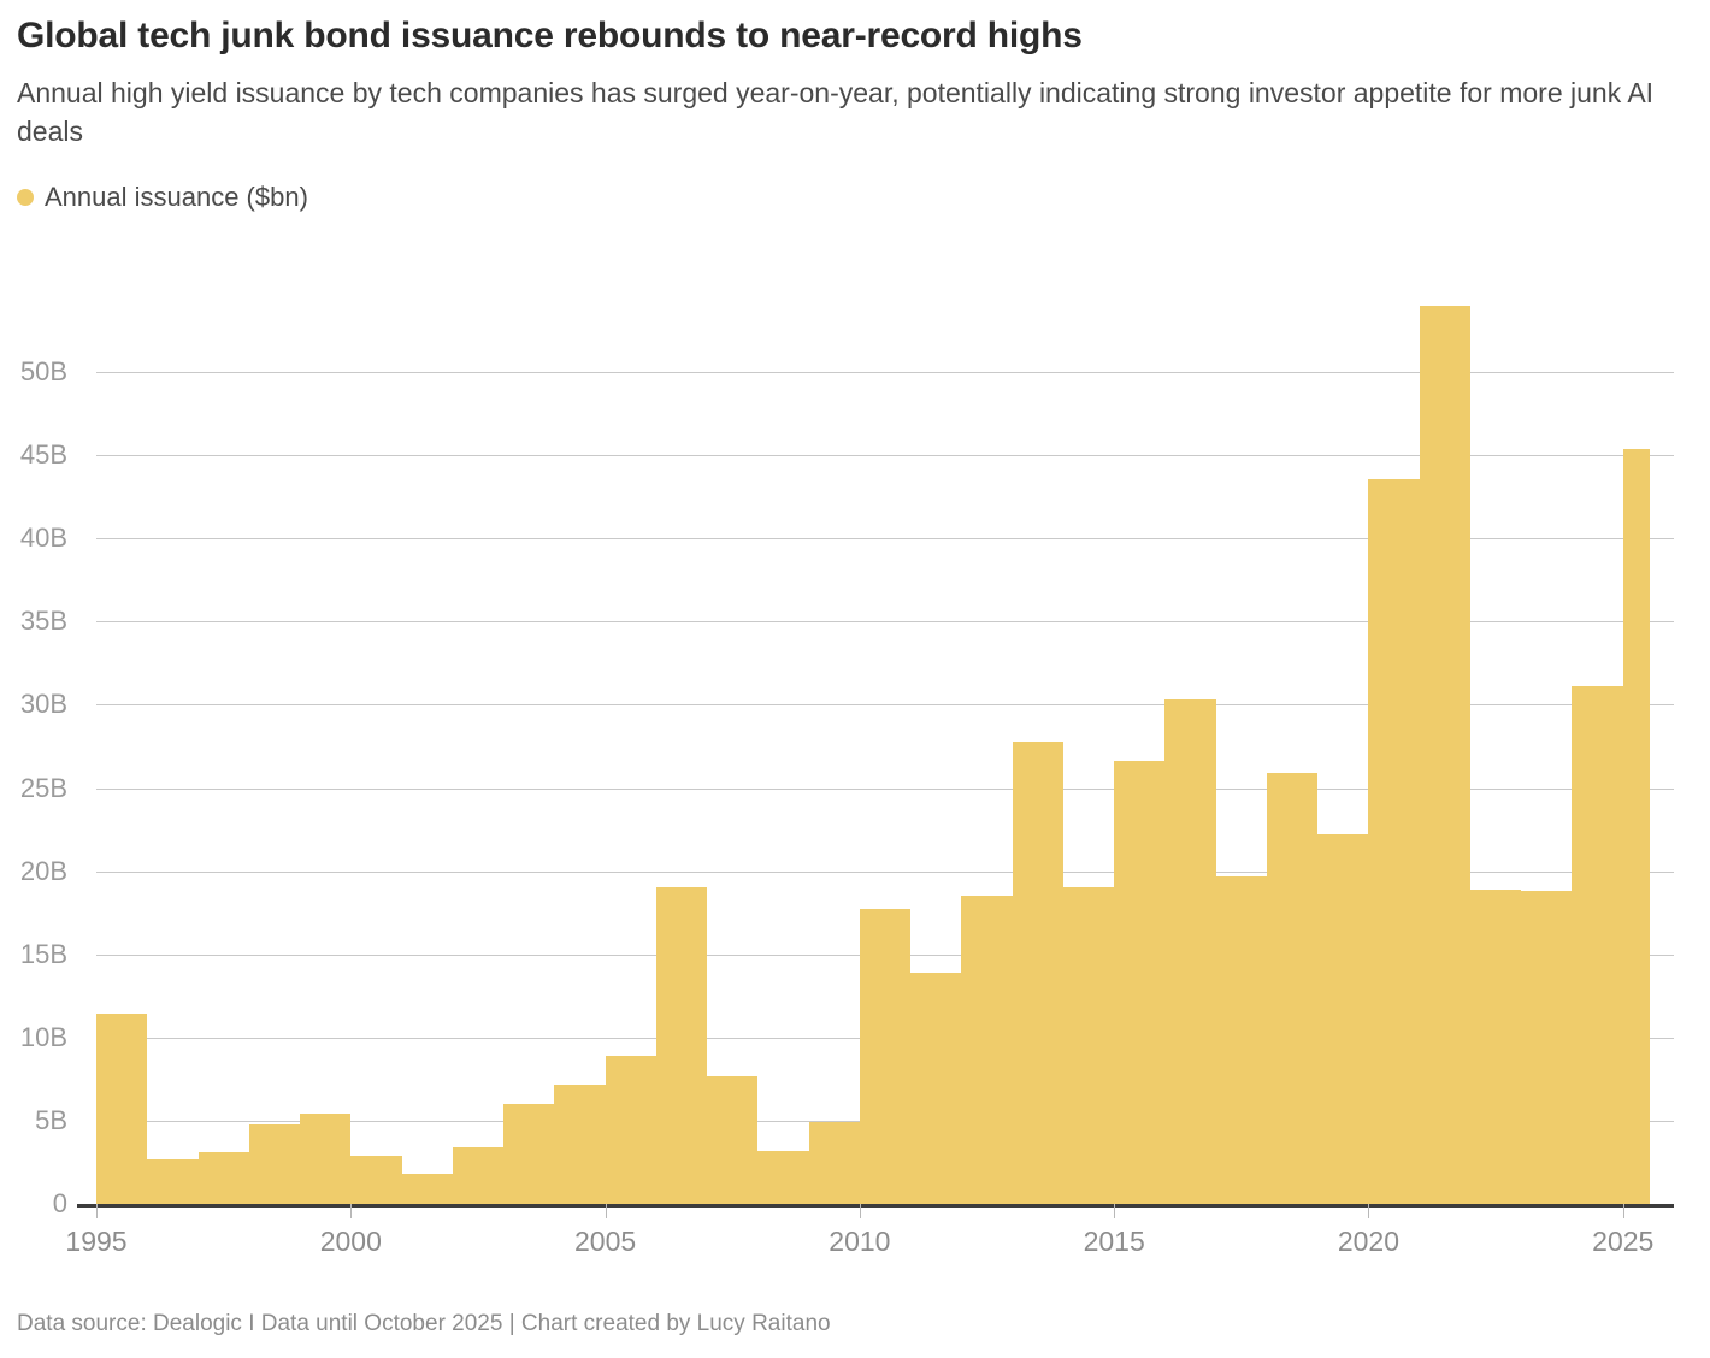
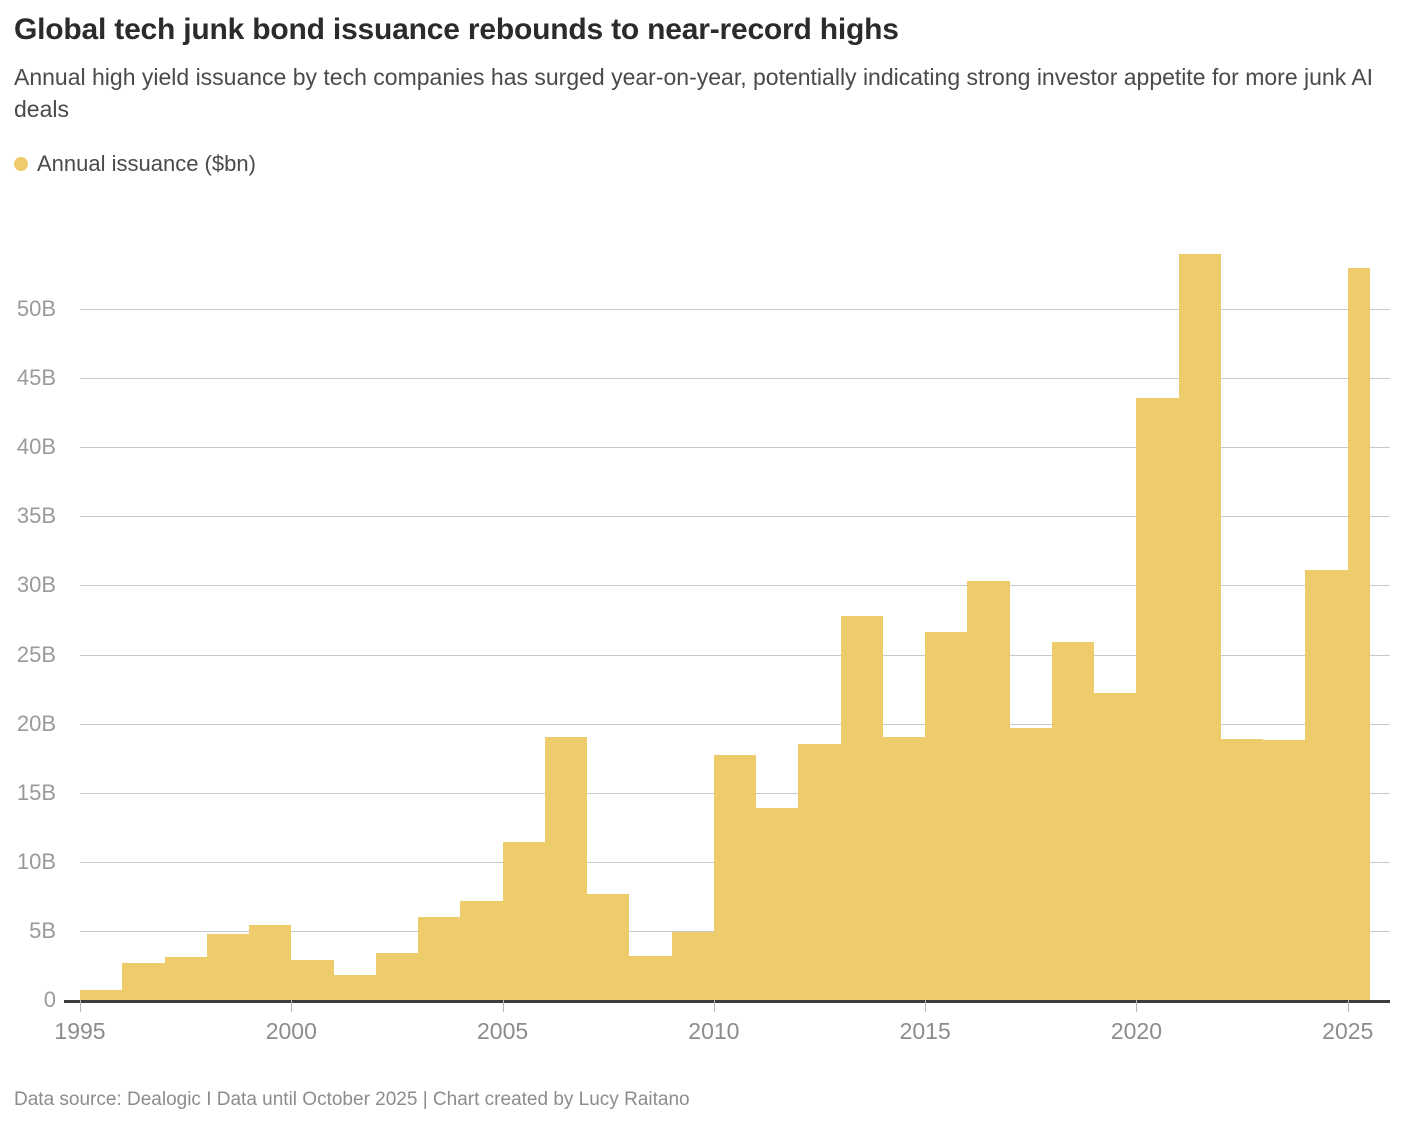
1995: 11.4B -> 0.7B
2005: 8.9B -> 11.4B
2025: 45.4B -> 53.0B
